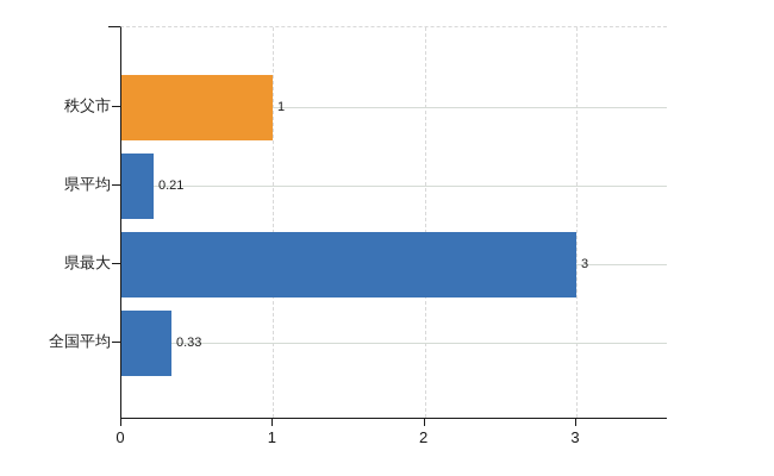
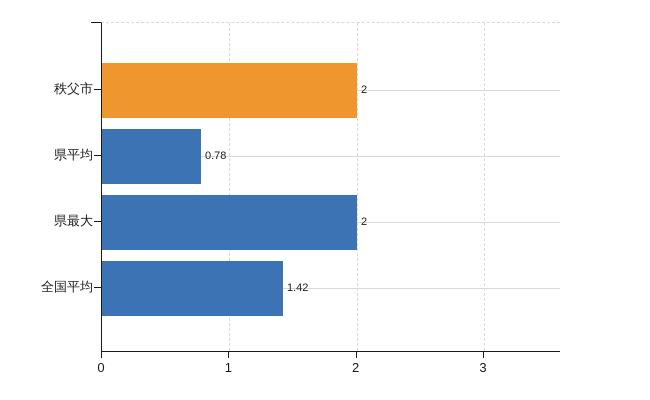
秩父市: 1 -> 2
県平均: 0.21 -> 0.78
県最大: 3 -> 2
全国平均: 0.33 -> 1.42
